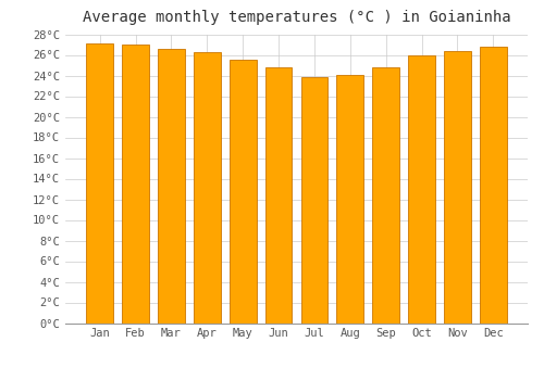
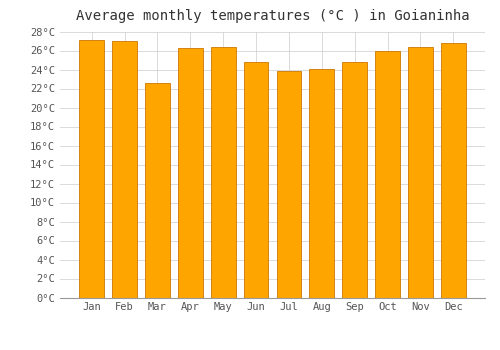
Mar: 26.6°C -> 22.6°C
May: 25.5°C -> 26.4°C
